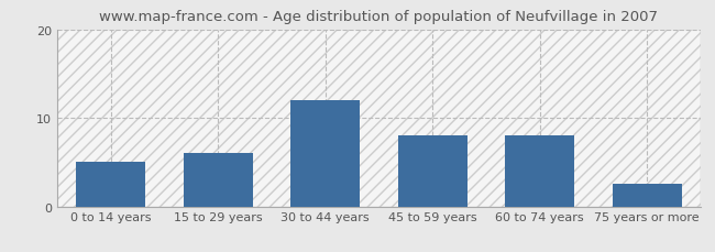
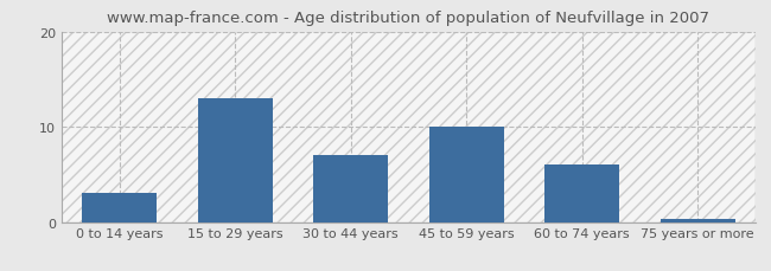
0 to 14 years: 5.0 -> 3.0
15 to 29 years: 6.0 -> 13.0
30 to 44 years: 12.0 -> 7.0
45 to 59 years: 8.0 -> 10.0
60 to 74 years: 8.0 -> 6.0
75 years or more: 2.6 -> 0.3
